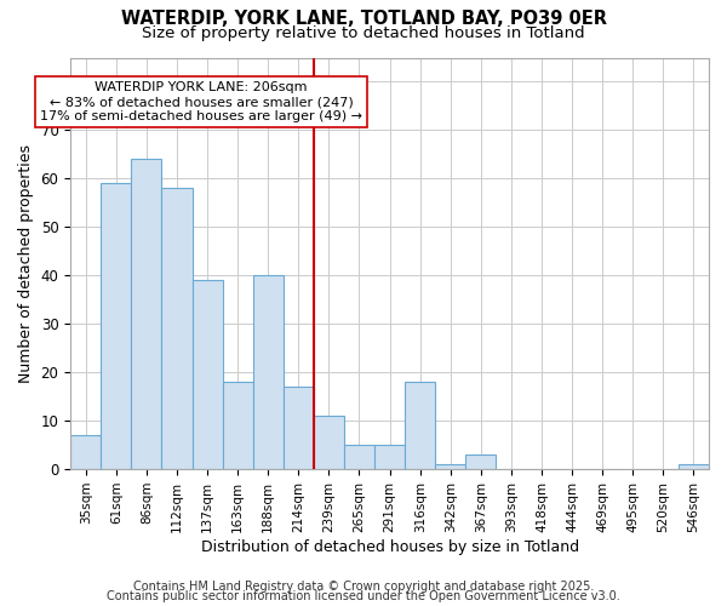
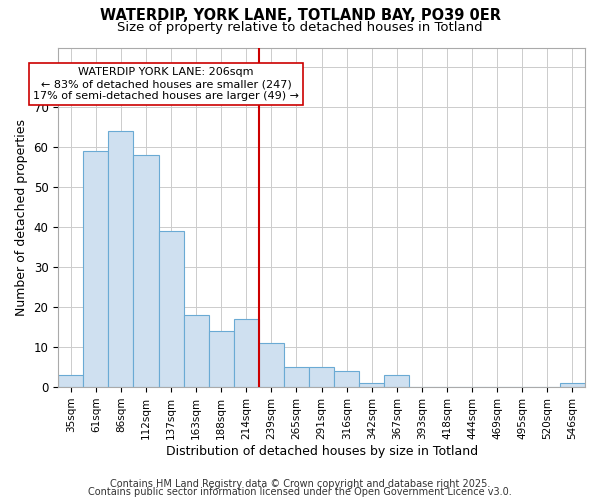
35sqm: 7 -> 3
188sqm: 40 -> 14
316sqm: 18 -> 4
